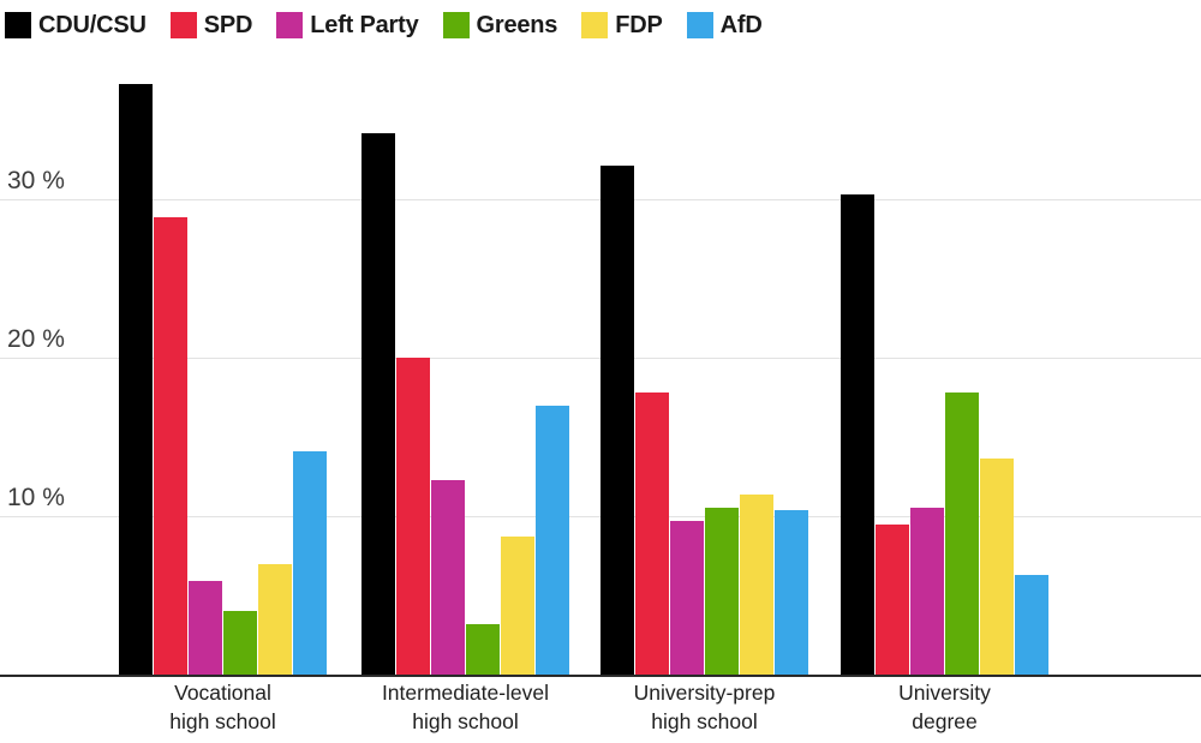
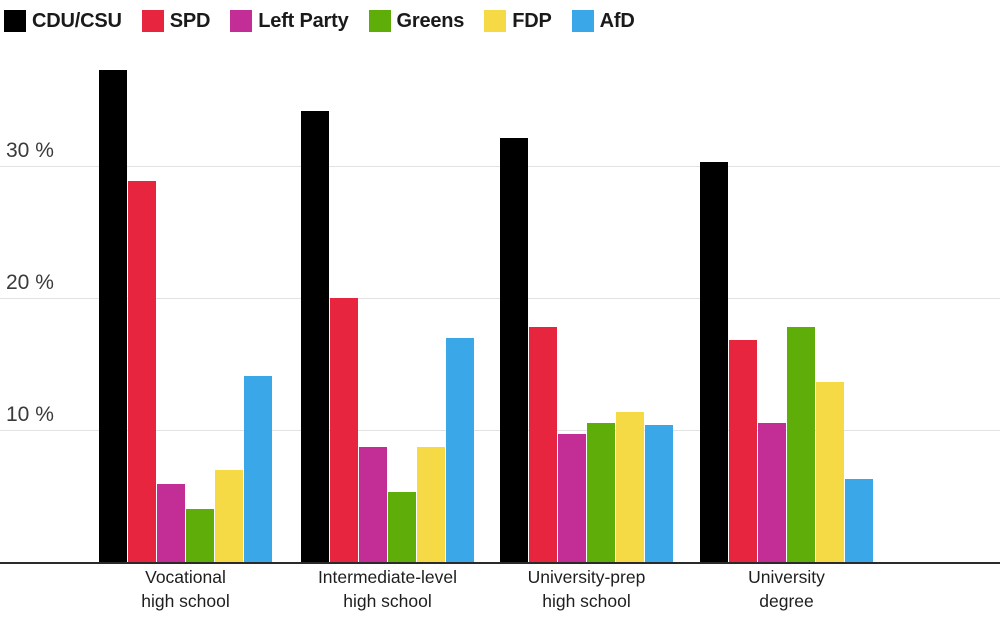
Left Party/Intermediate-level high school: 12.3% -> 8.7%
Greens/Intermediate-level high school: 3.2% -> 5.3%
SPD/University degree: 9.5% -> 16.8%
